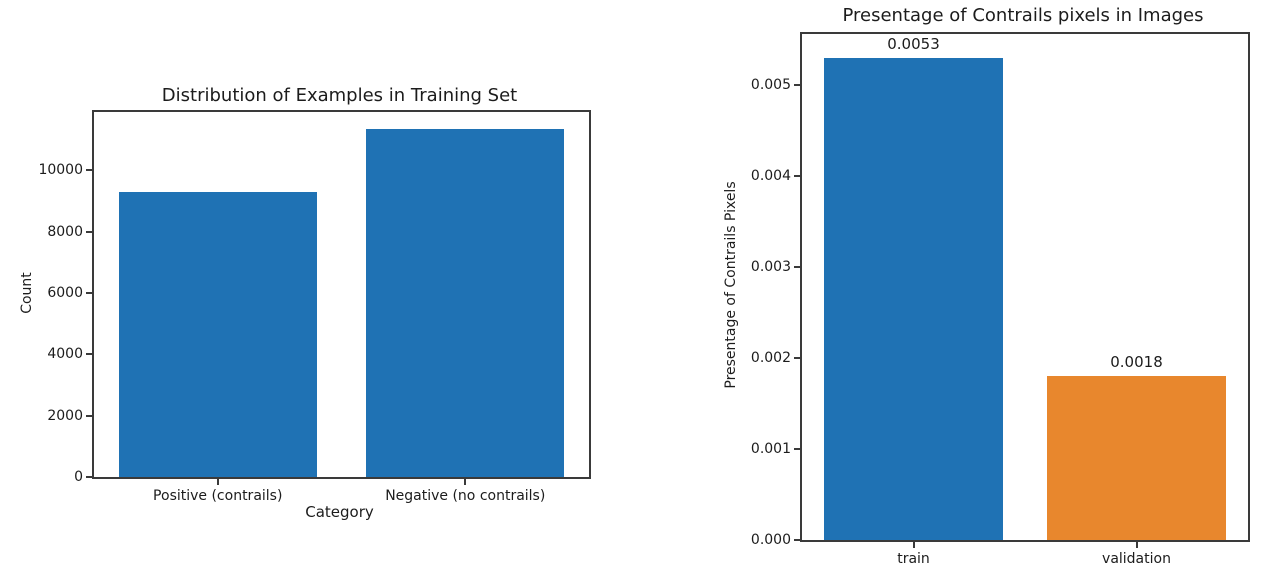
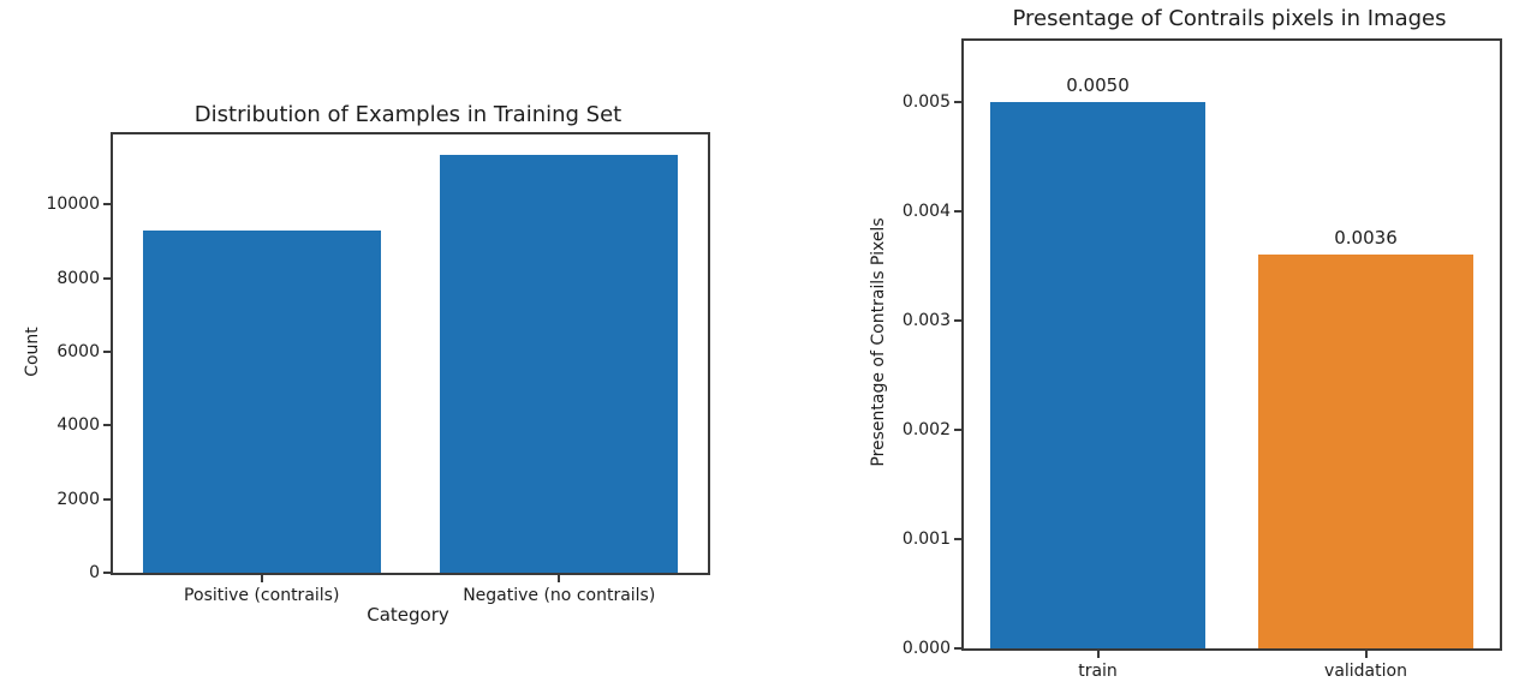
Presentage of Contrails pixels in Images/train: 0.0053 -> 0.0050
Presentage of Contrails pixels in Images/validation: 0.0018 -> 0.0036
